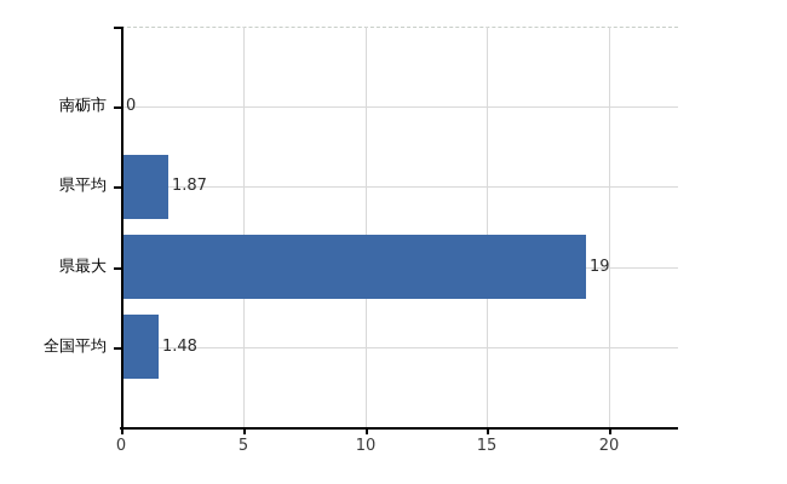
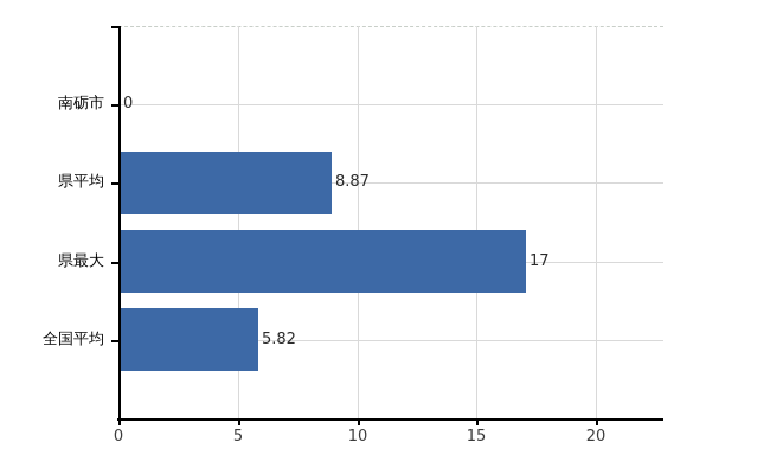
県平均: 1.87 -> 8.87
県最大: 19 -> 17
全国平均: 1.48 -> 5.82
